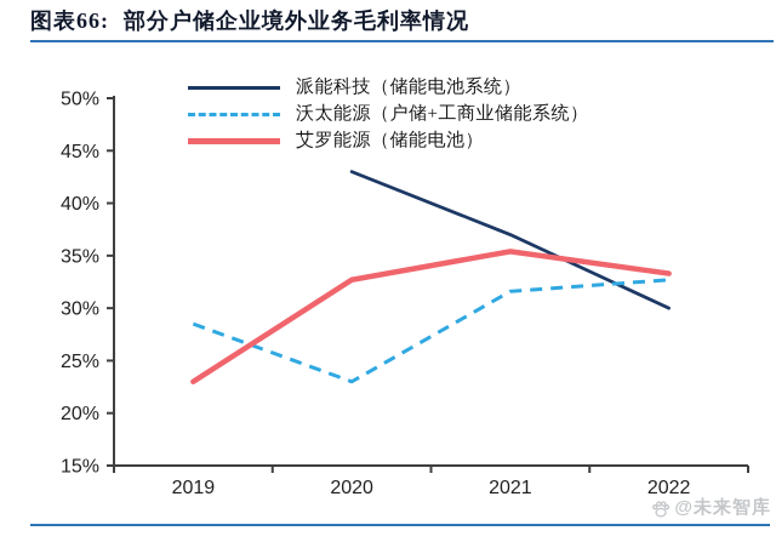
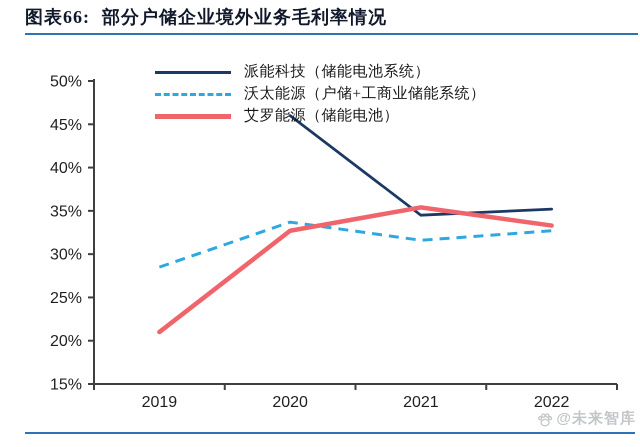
艾罗能源（储能电池）/2019: 23% -> 21%
派能科技（储能电池系统）/2020: 43% -> 46%
沃太能源（户储+工商业储能系统）/2020: 23% -> 34%
派能科技（储能电池系统）/2021: 37% -> 34%
派能科技（储能电池系统）/2022: 30% -> 35%
